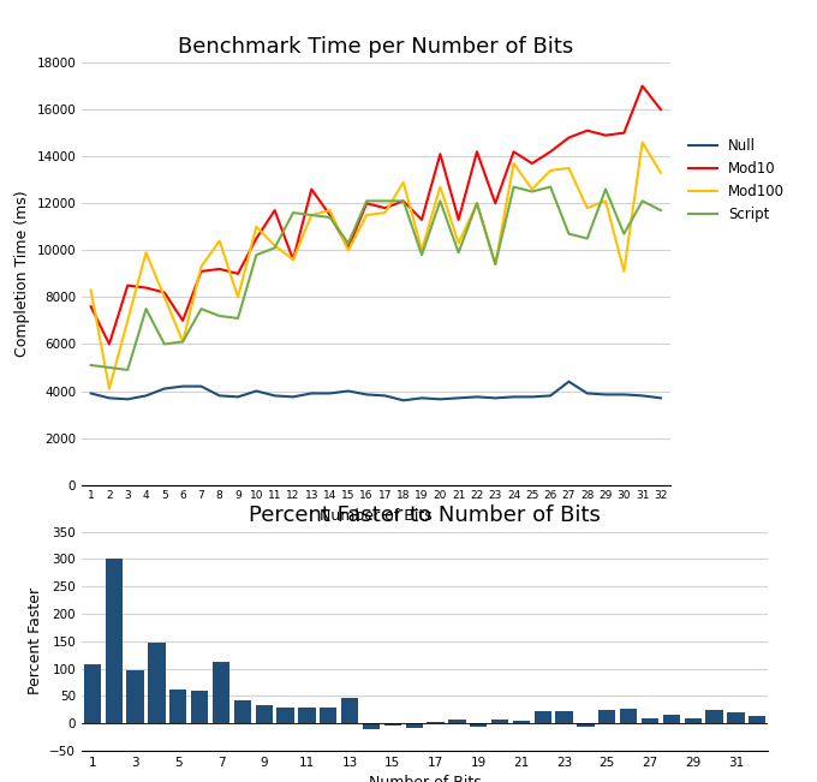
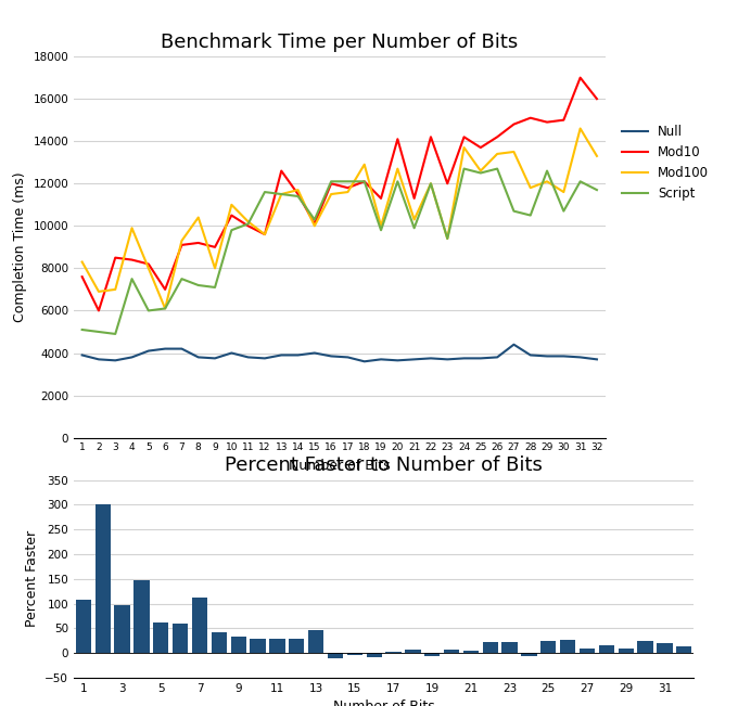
Benchmark Time per Number of Bits/Mod100/2: 4100 -> 6900
Benchmark Time per Number of Bits/Mod10/11: 11700 -> 10000
Benchmark Time per Number of Bits/Mod100/30: 9100 -> 11600
